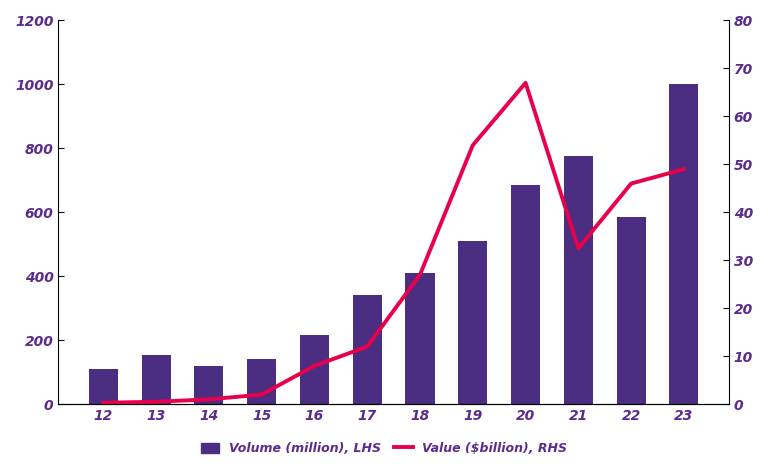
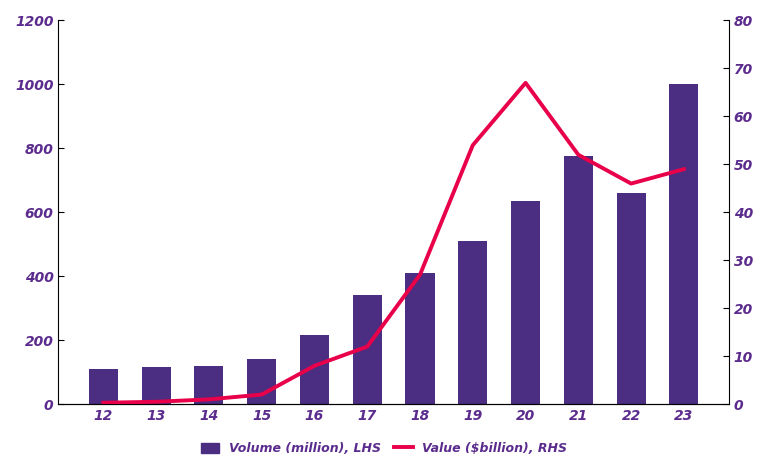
Volume (million), LHS/13: 155 -> 115
Volume (million), LHS/20: 685 -> 635
Value ($billion), RHS/21: 32.5 -> 52.0
Volume (million), LHS/22: 585 -> 660
